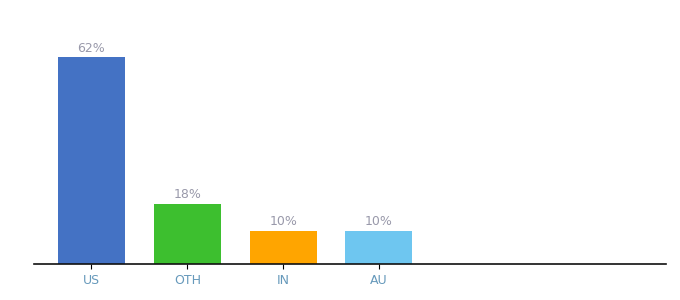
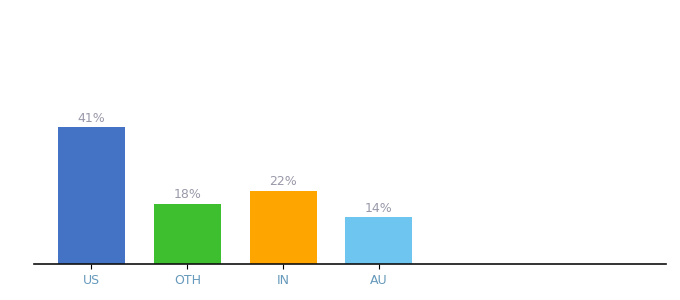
US: 62% -> 41%
IN: 10% -> 22%
AU: 10% -> 14%
